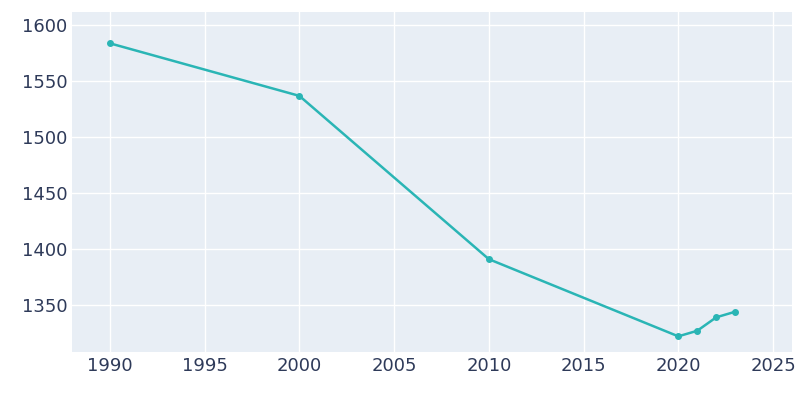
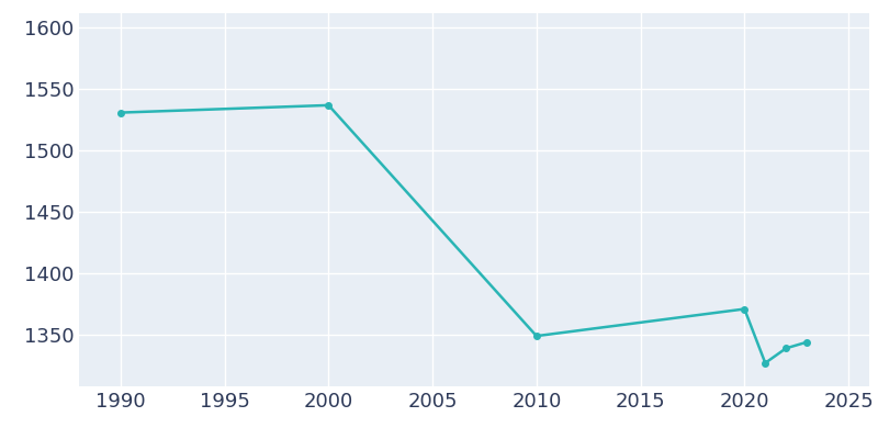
1990: 1584 -> 1531
2010: 1391 -> 1349
2020: 1322 -> 1371
